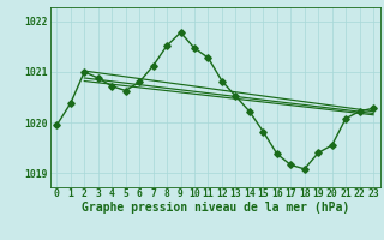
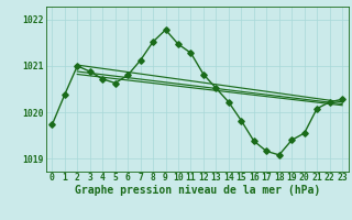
0: 1019.95 -> 1019.73
